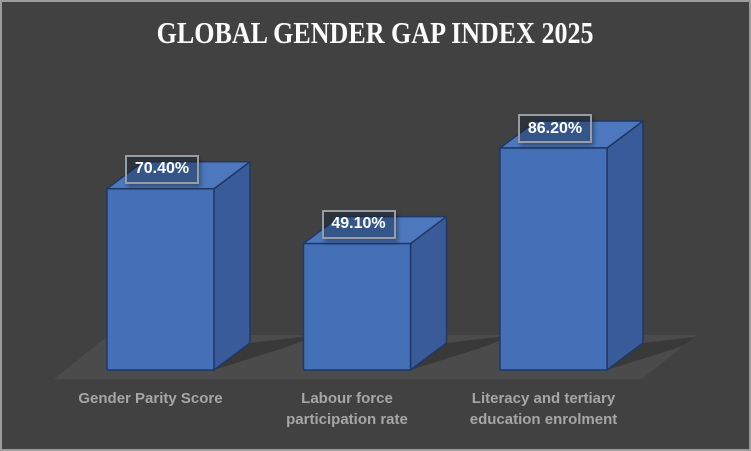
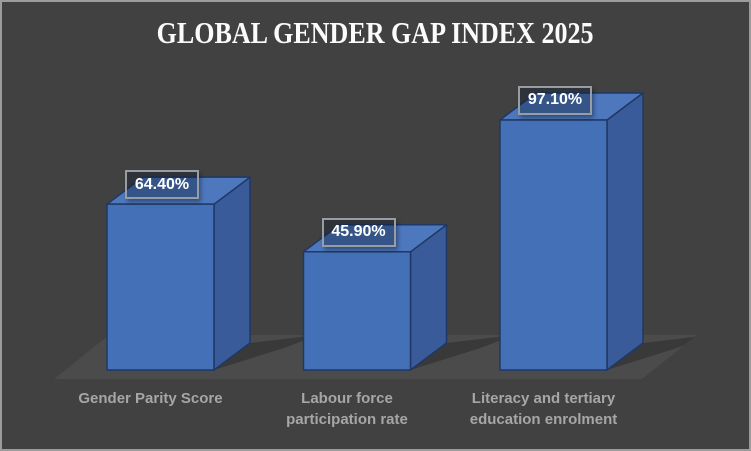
Gender Parity Score: 70.40% -> 64.40%
Labour force participation rate: 49.10% -> 45.90%
Literacy and tertiary education enrolment: 86.20% -> 97.10%
